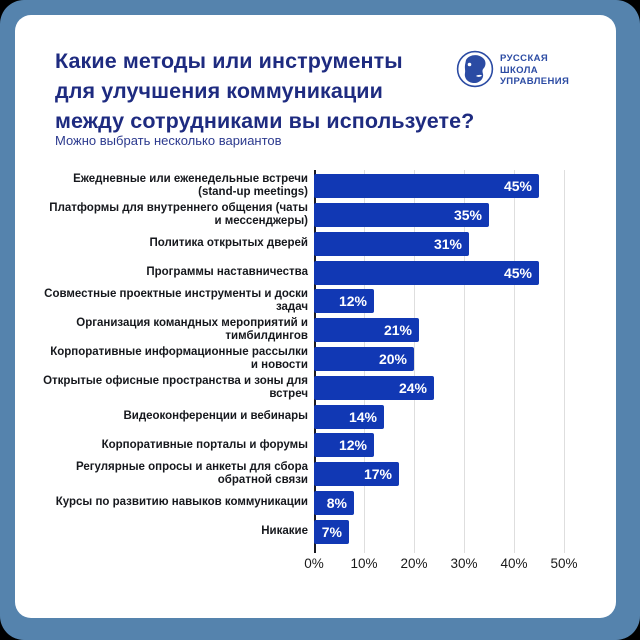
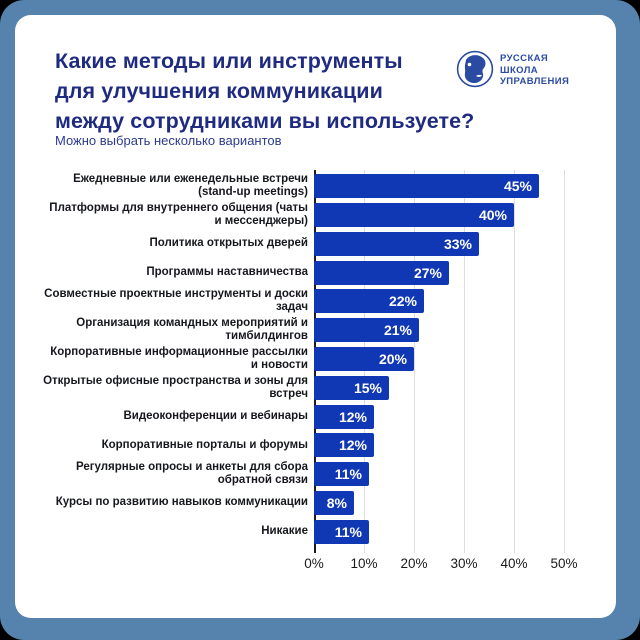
Платформы для внутреннего общения (чаты и мессенджеры): 35% -> 40%
Политика открытых дверей: 31% -> 33%
Программы наставничества: 45% -> 27%
Совместные проектные инструменты и доски задач: 12% -> 22%
Открытые офисные пространства и зоны для встреч: 24% -> 15%
Видеоконференции и вебинары: 14% -> 12%
Регулярные опросы и анкеты для сбора обратной связи: 17% -> 11%
Никакие: 7% -> 11%
